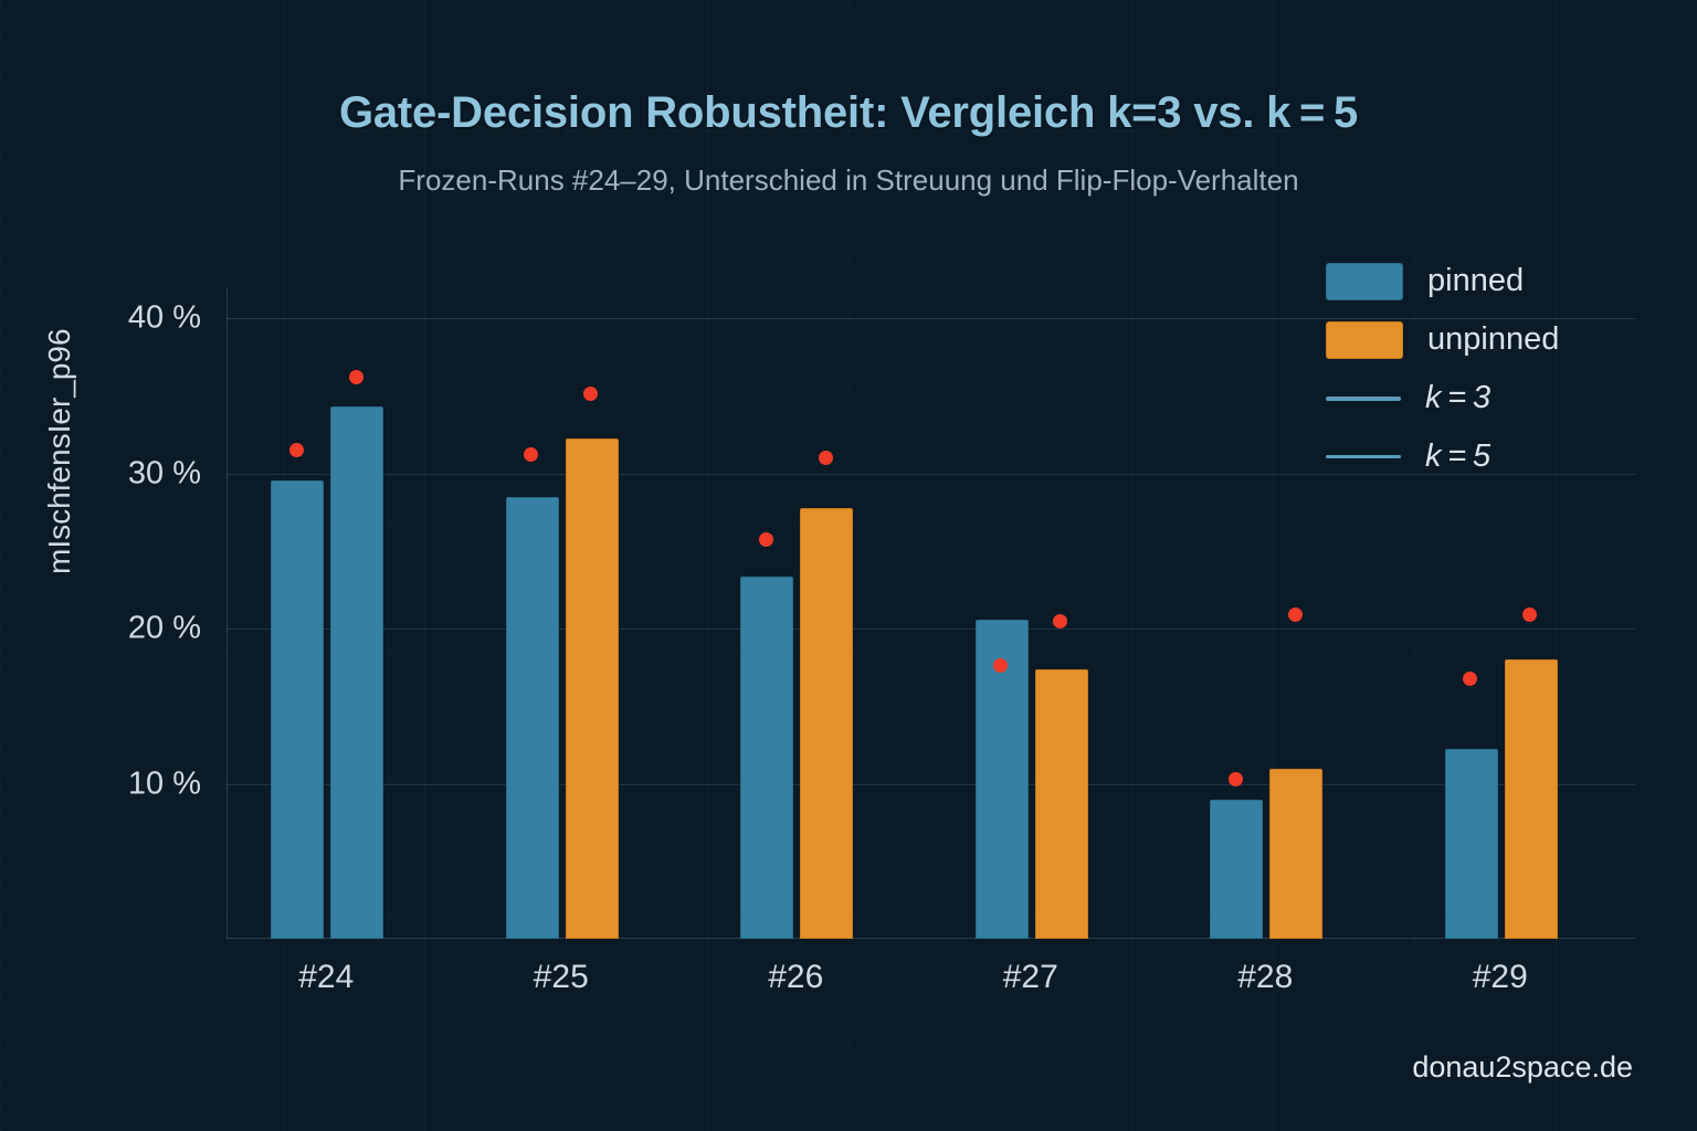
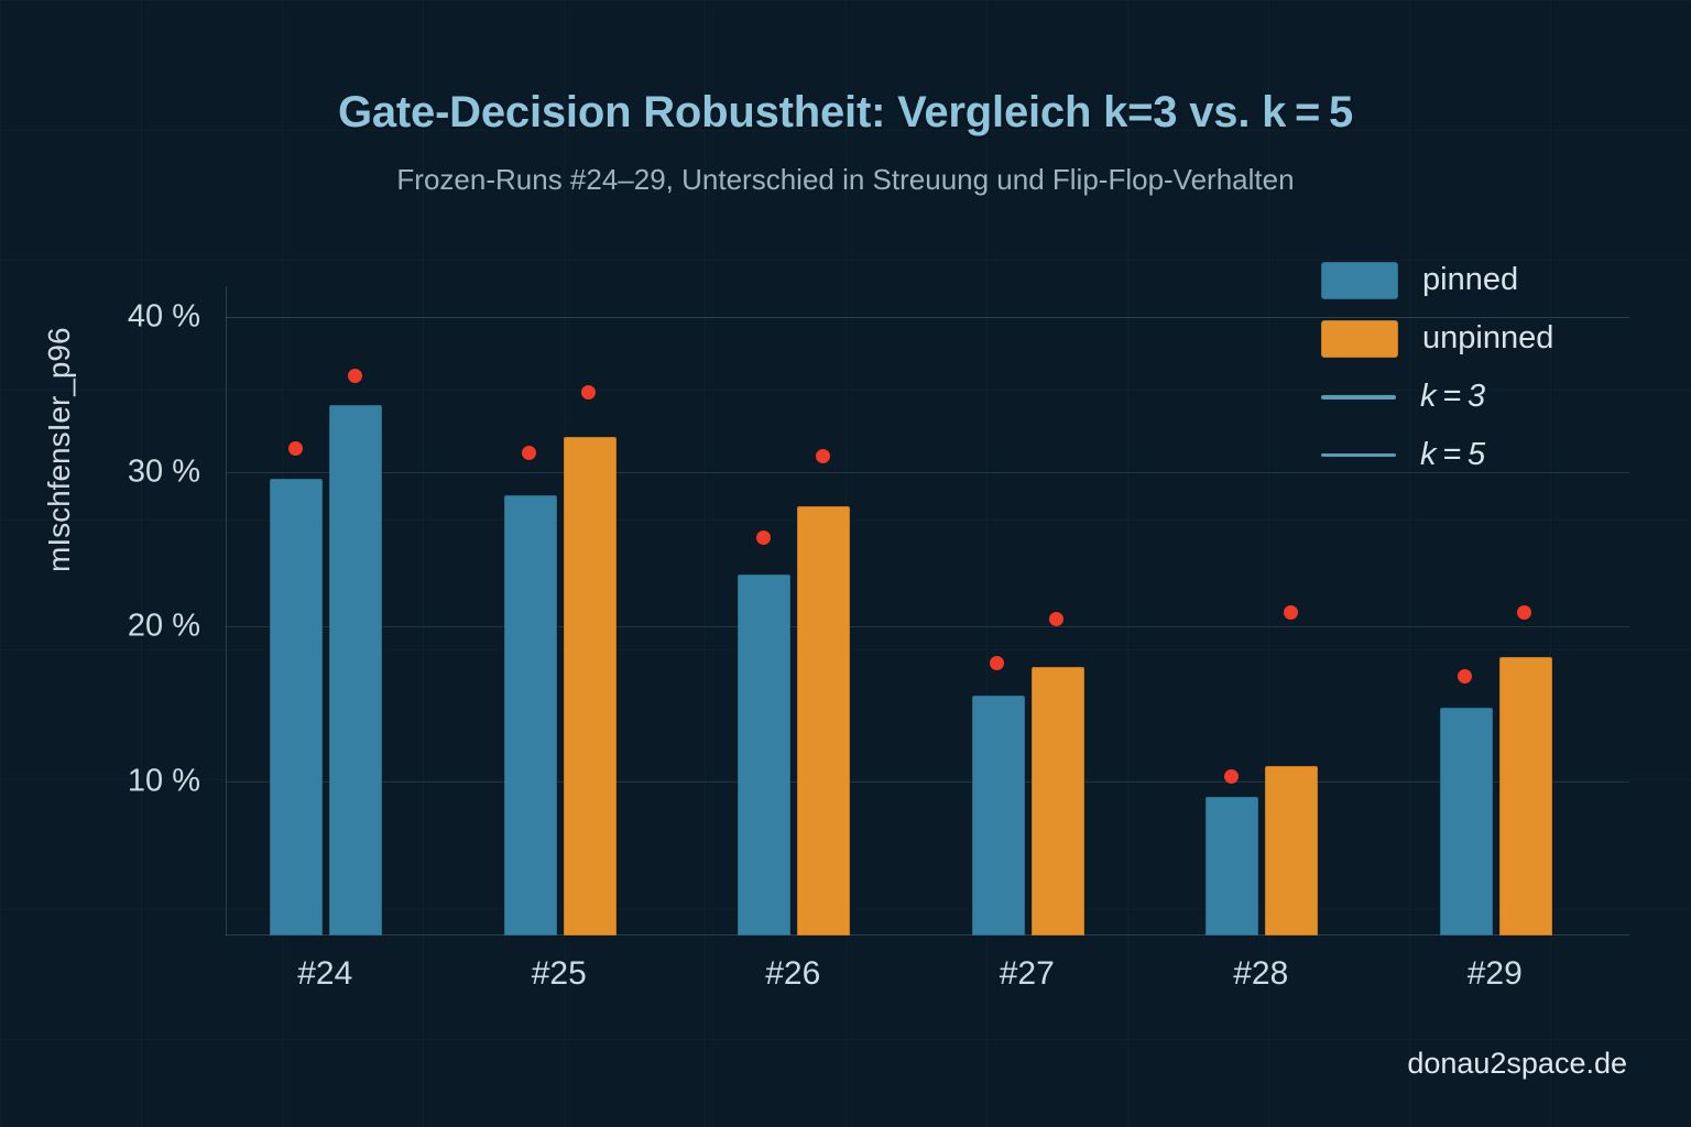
pinned/#27: 20.4% -> 15.4%
pinned/#29: 12.1% -> 14.6%
